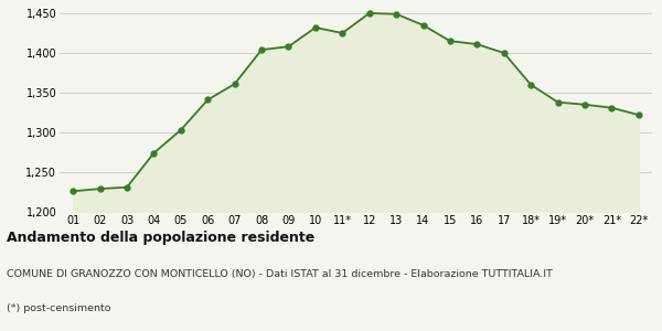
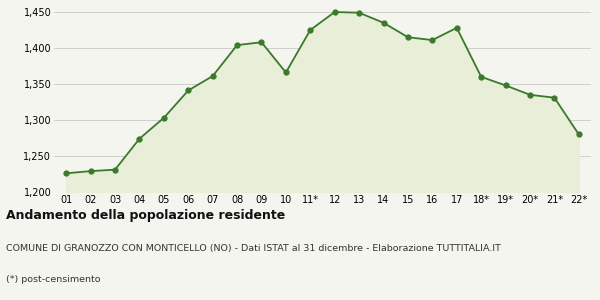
10: 1,432 -> 1,366
17: 1,400 -> 1,428
19*: 1,338 -> 1,348
22*: 1,322 -> 1,280
